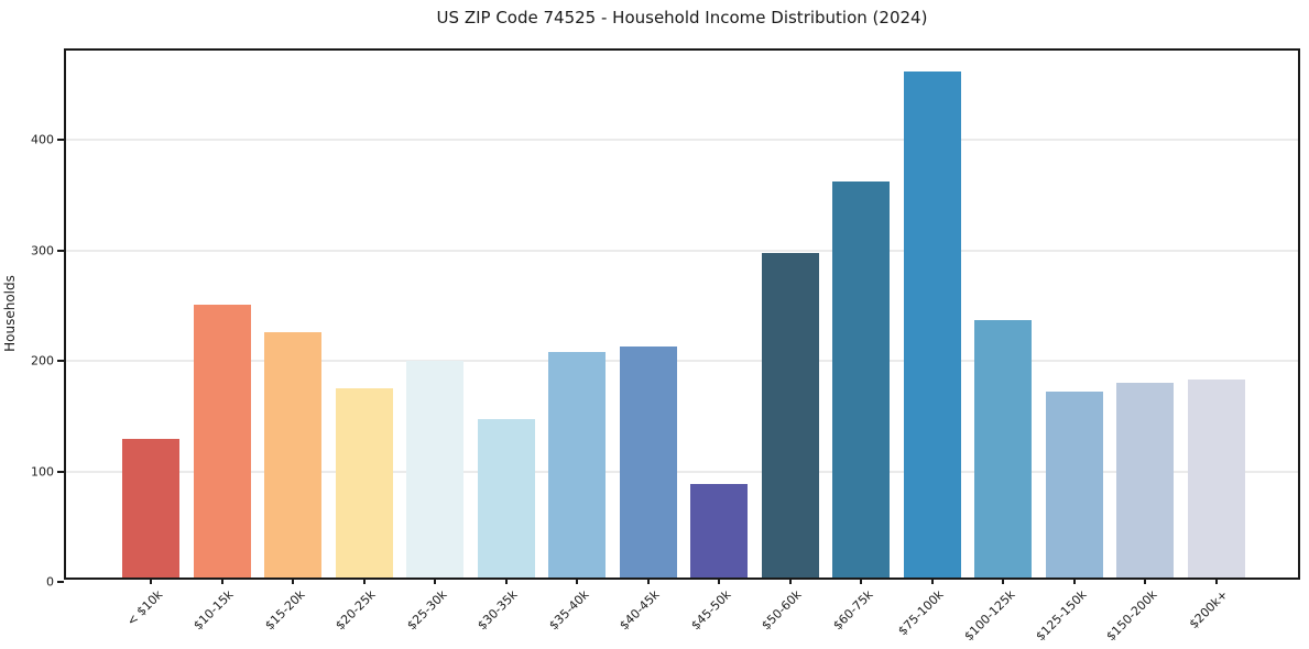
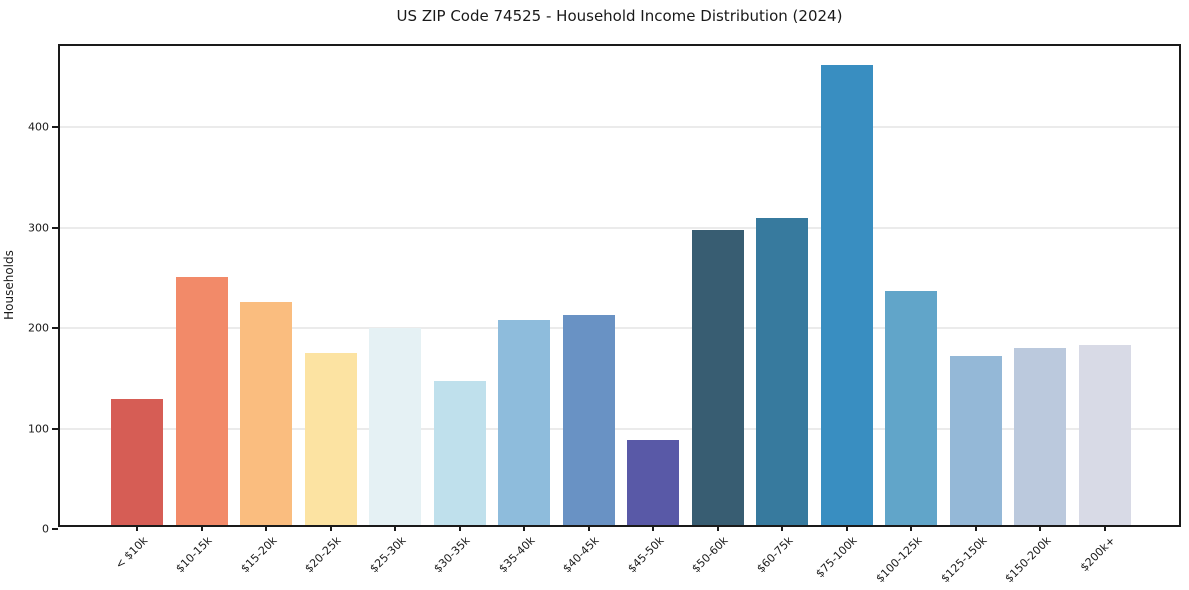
$60-75k: 359 -> 306
